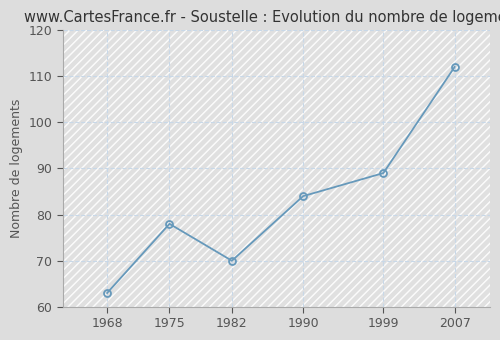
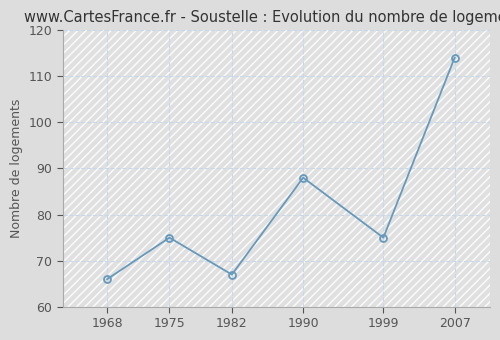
1968: 63 -> 66
1975: 78 -> 75
1982: 70 -> 67
1990: 84 -> 88
1999: 89 -> 75
2007: 112 -> 114
